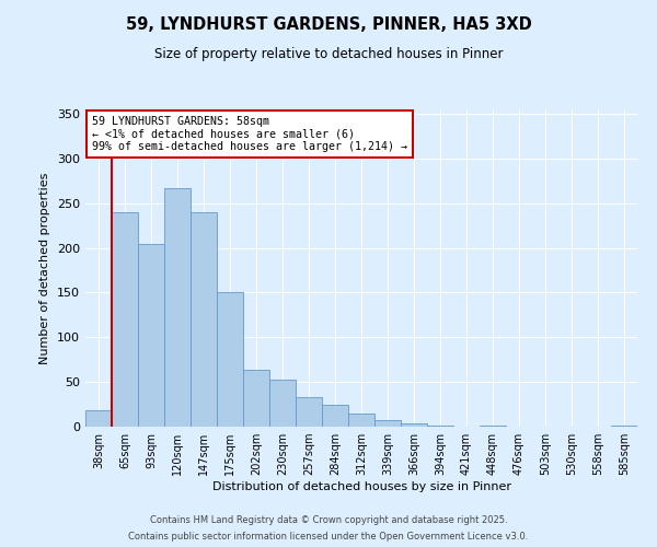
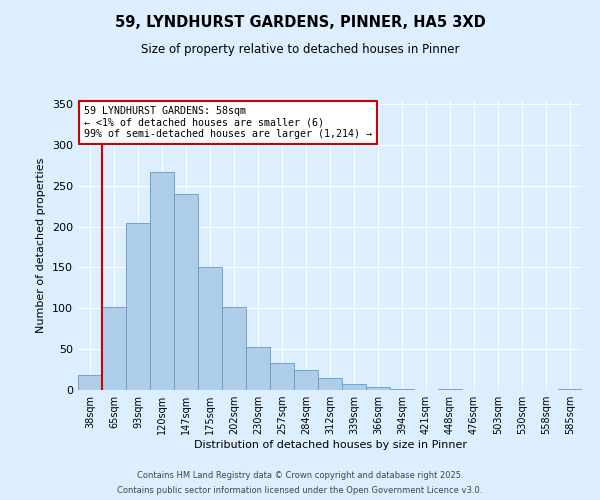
65sqm: 240 -> 101
202sqm: 64 -> 101
